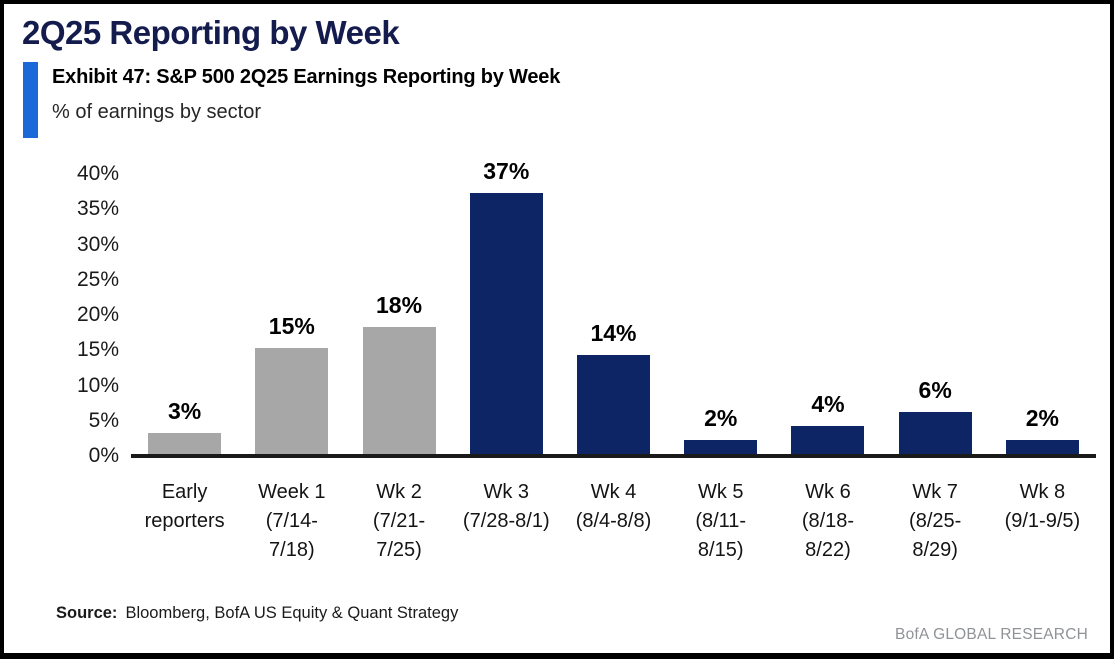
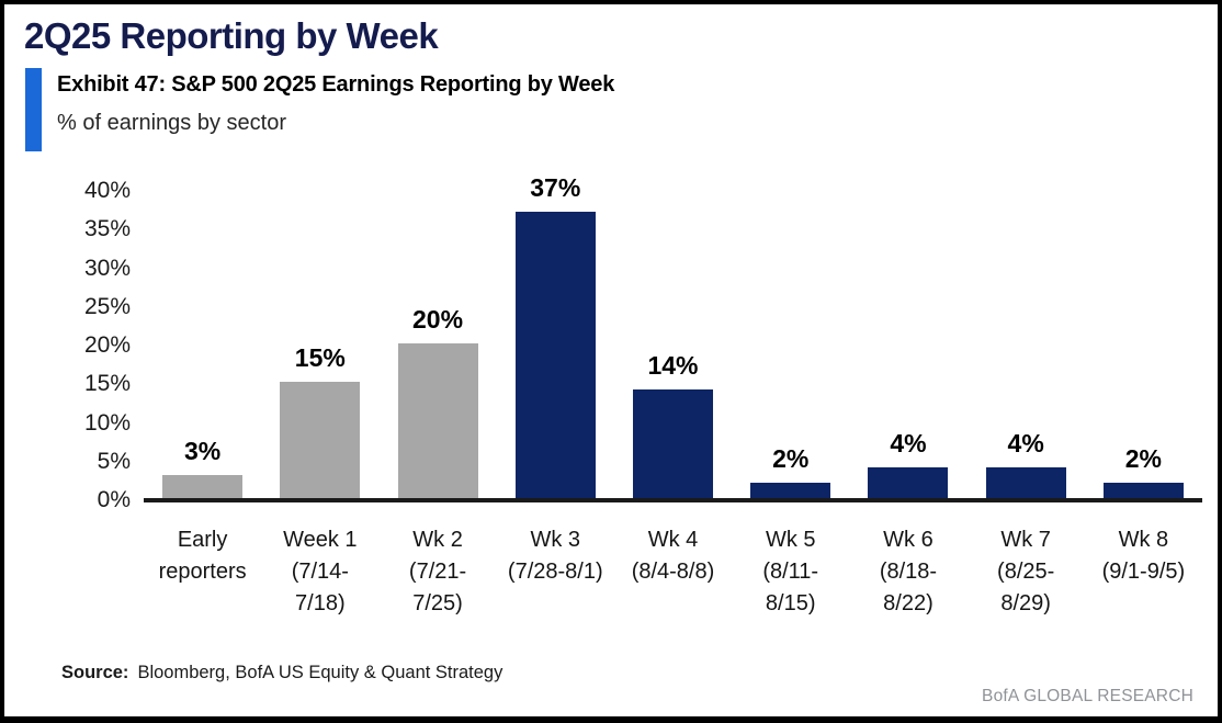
Wk 2 (7/21-7/25): 18% -> 20%
Wk 7 (8/25-8/29): 6% -> 4%
